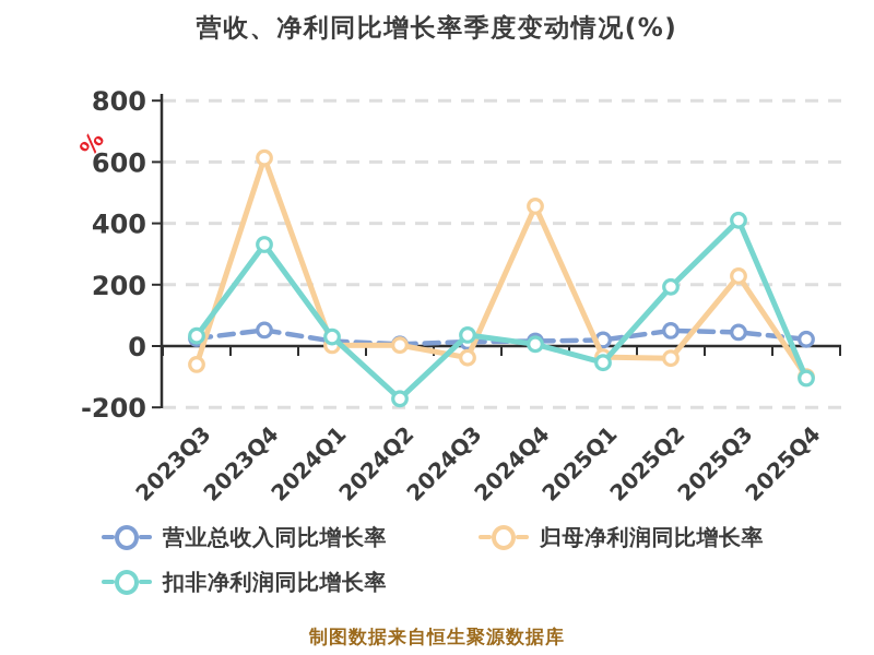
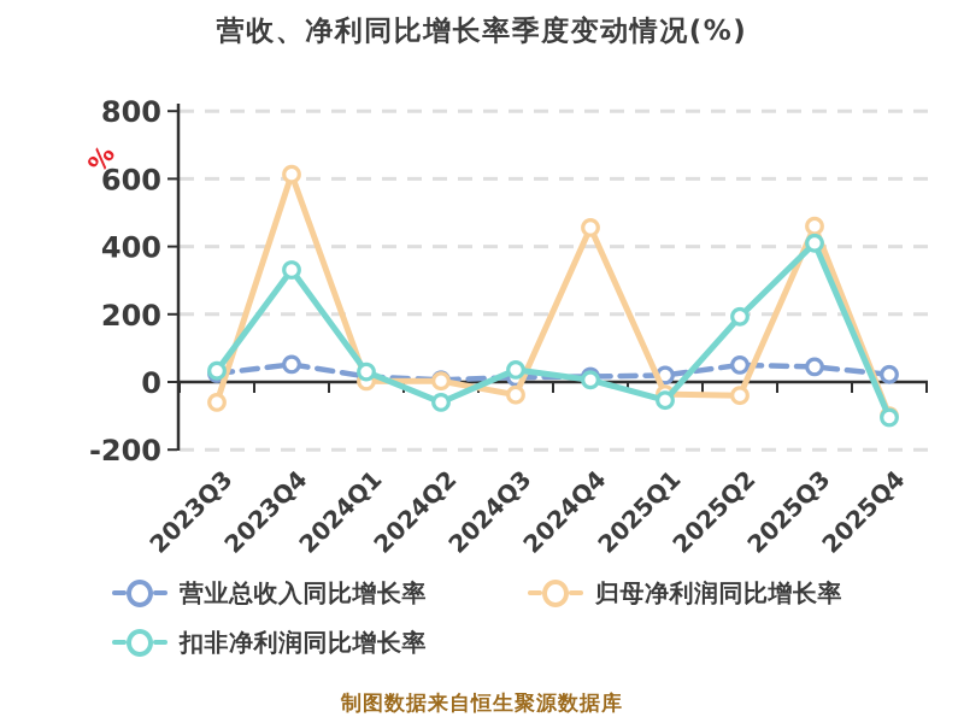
扣非净利润同比增长率/2024Q2: -170 -> -60
归母净利润同比增长率/2025Q3: 230 -> 460
